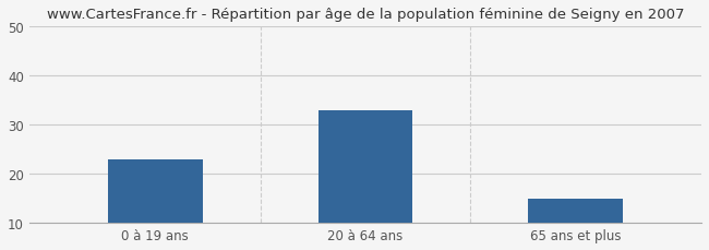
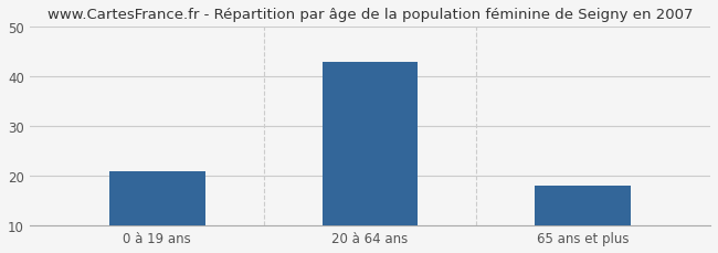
0 à 19 ans: 23 -> 21
20 à 64 ans: 33 -> 43
65 ans et plus: 15 -> 18
